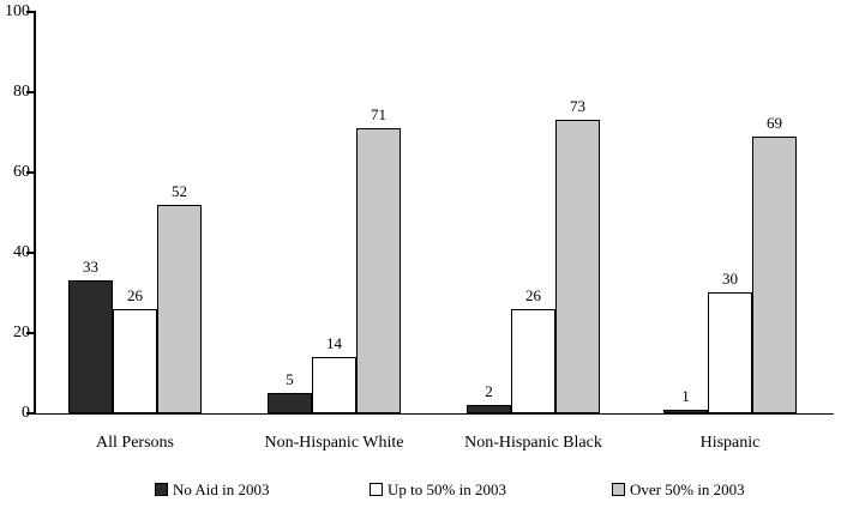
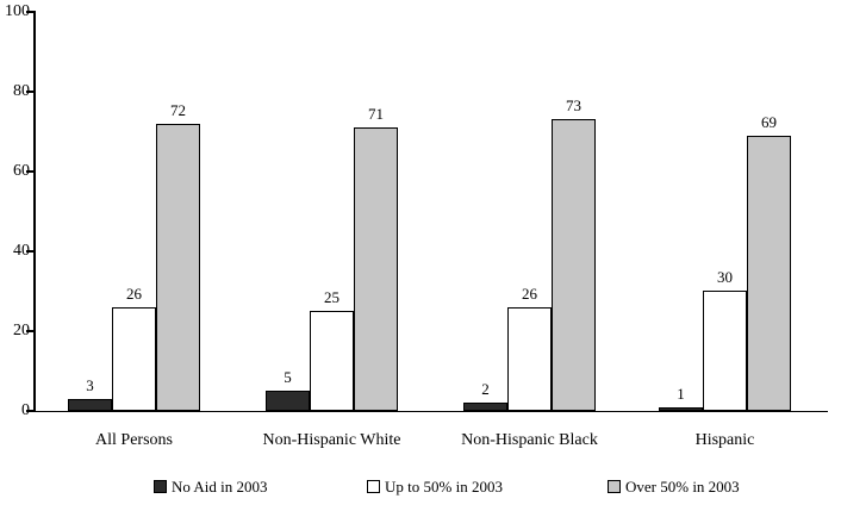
No Aid in 2003/All Persons: 33 -> 3
Over 50% in 2003/All Persons: 52 -> 72
Up to 50% in 2003/Non-Hispanic White: 14 -> 25
